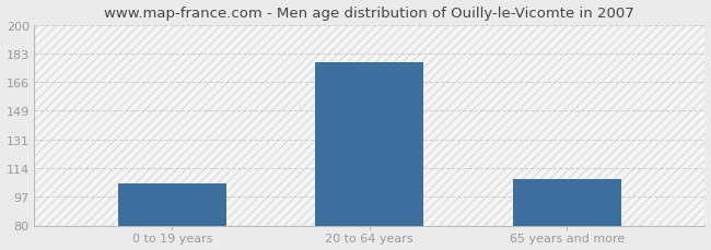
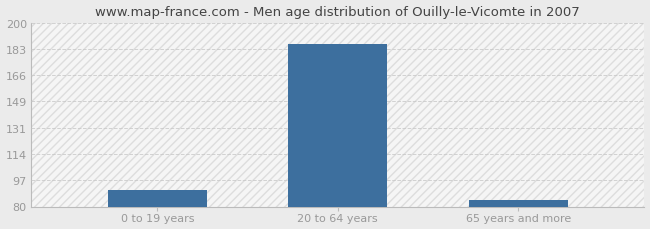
0 to 19 years: 105 -> 91
20 to 64 years: 178 -> 186
65 years and more: 108 -> 84
